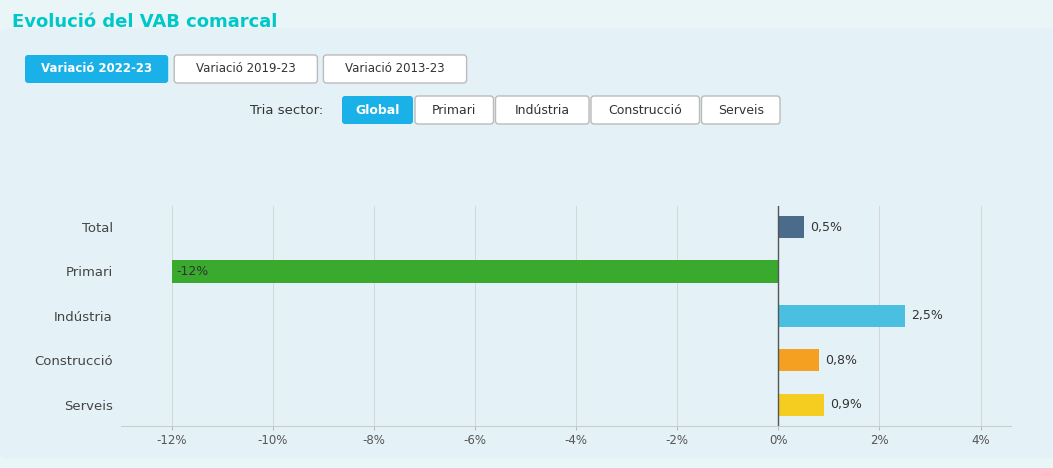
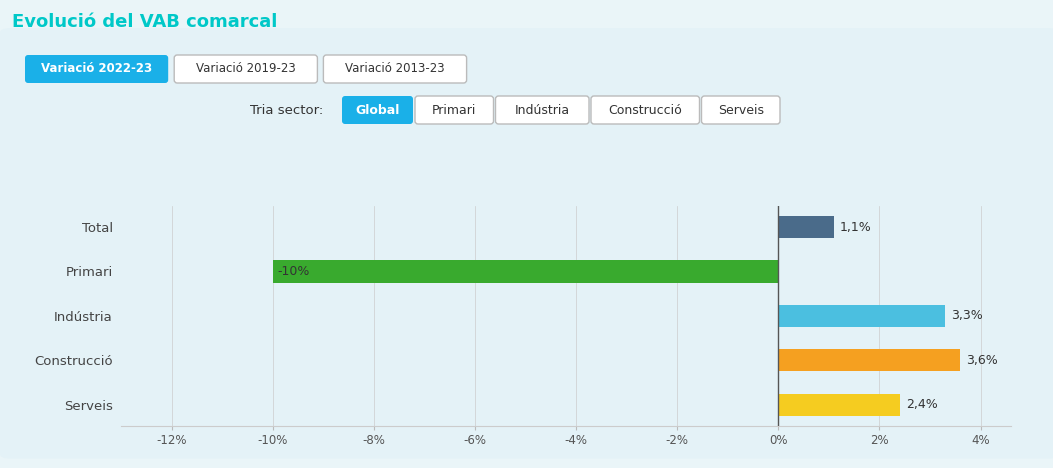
Total: 0,5% -> 1,1%
Primari: -12% -> -10%
Indústria: 2,5% -> 3,3%
Construcció: 0,8% -> 3,6%
Serveis: 0,9% -> 2,4%
